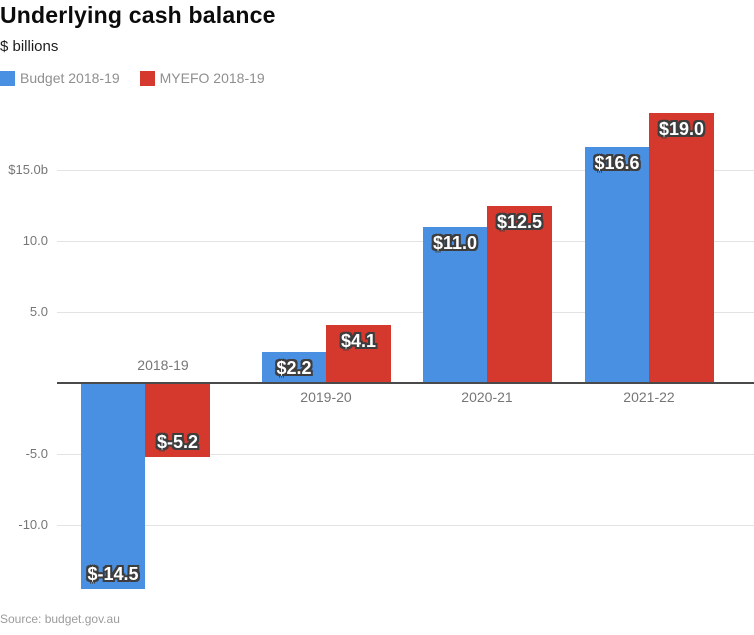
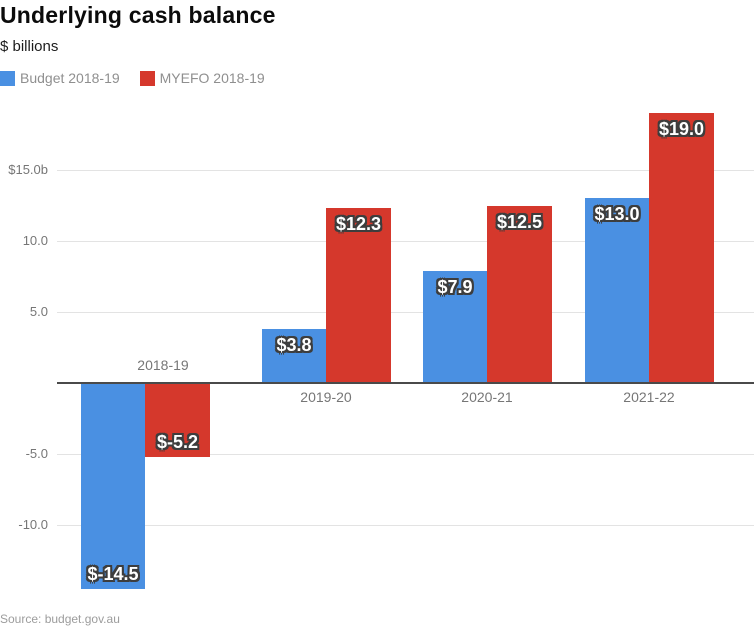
Budget 2018-19/2019-20: $2.2 -> $3.8
MYEFO 2018-19/2019-20: $4.1 -> $12.3
Budget 2018-19/2020-21: $11.0 -> $7.9
Budget 2018-19/2021-22: $16.6 -> $13.0
